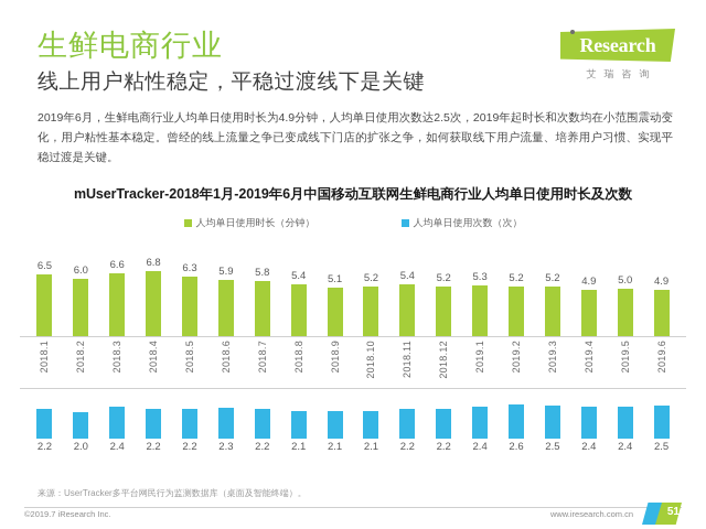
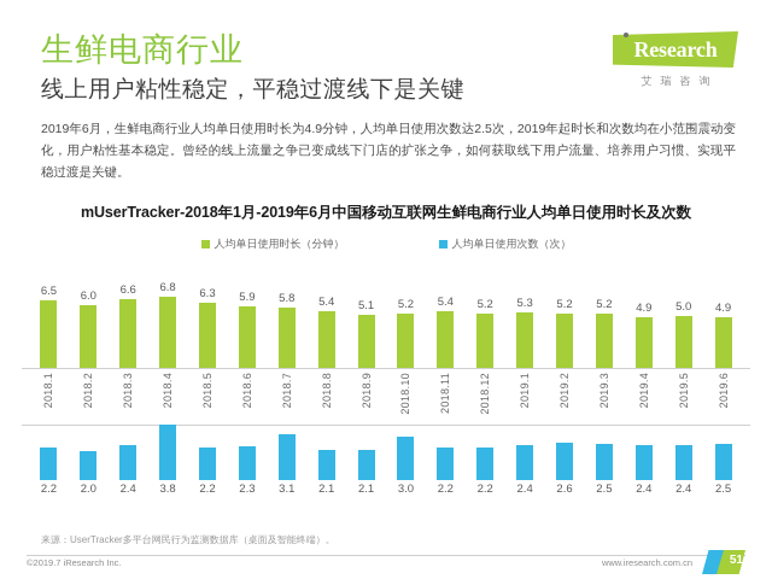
人均单日使用次数（次）/2018.4: 2.2 -> 3.8
人均单日使用次数（次）/2018.7: 2.2 -> 3.1
人均单日使用次数（次）/2018.10: 2.1 -> 3.0
